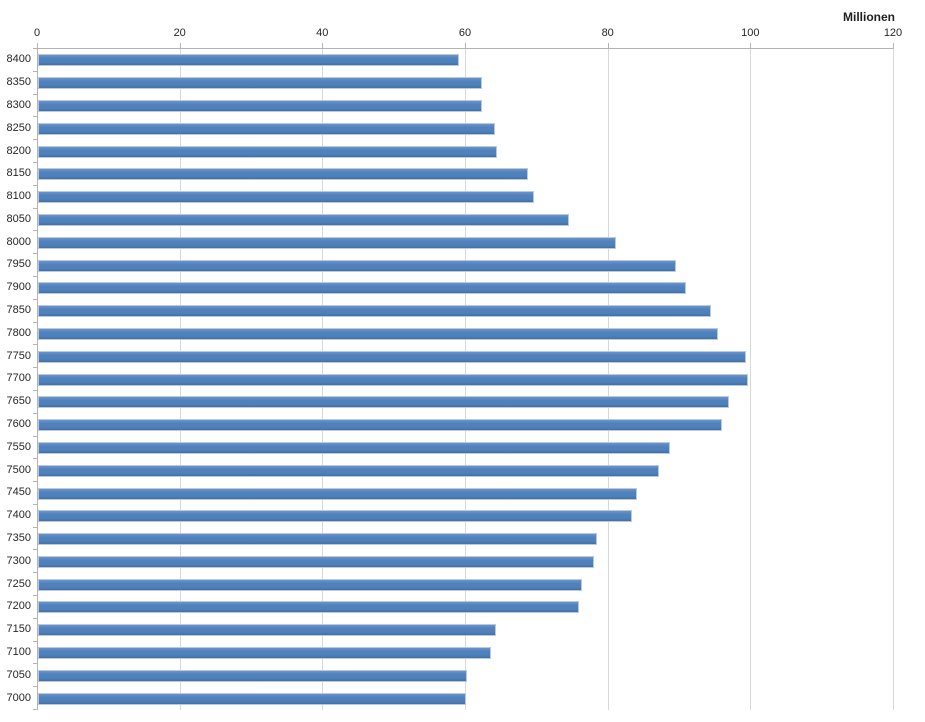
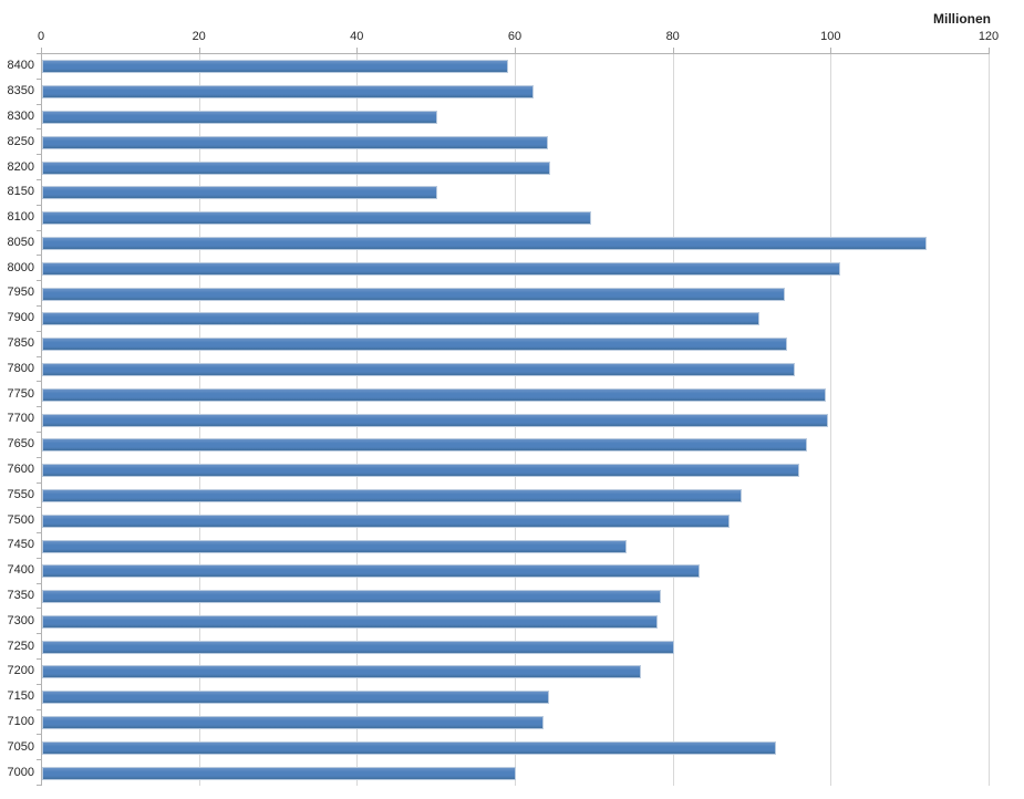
8300: 62 -> 50
8150: 69 -> 50
8050: 74 -> 112
8000: 81 -> 101
7950: 90 -> 94
7450: 84 -> 74
7250: 76 -> 80
7050: 60 -> 93
